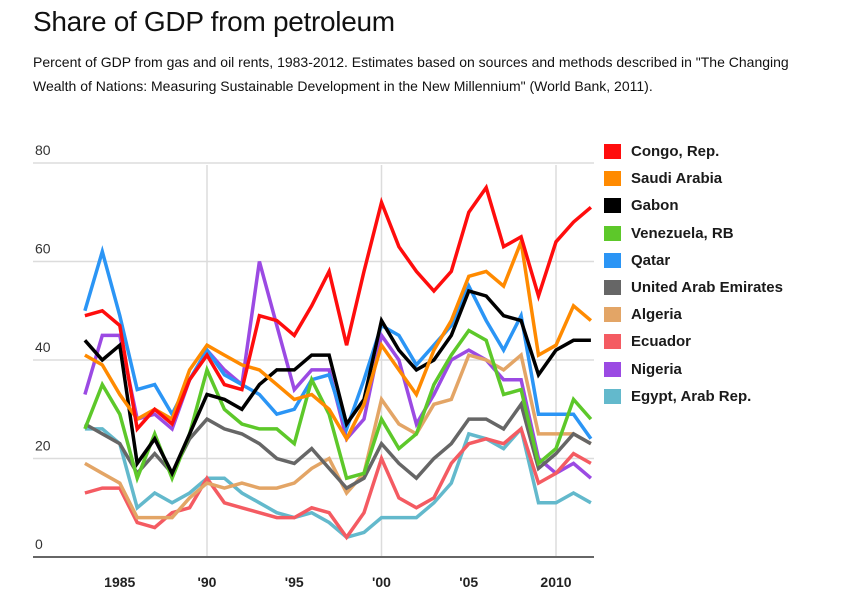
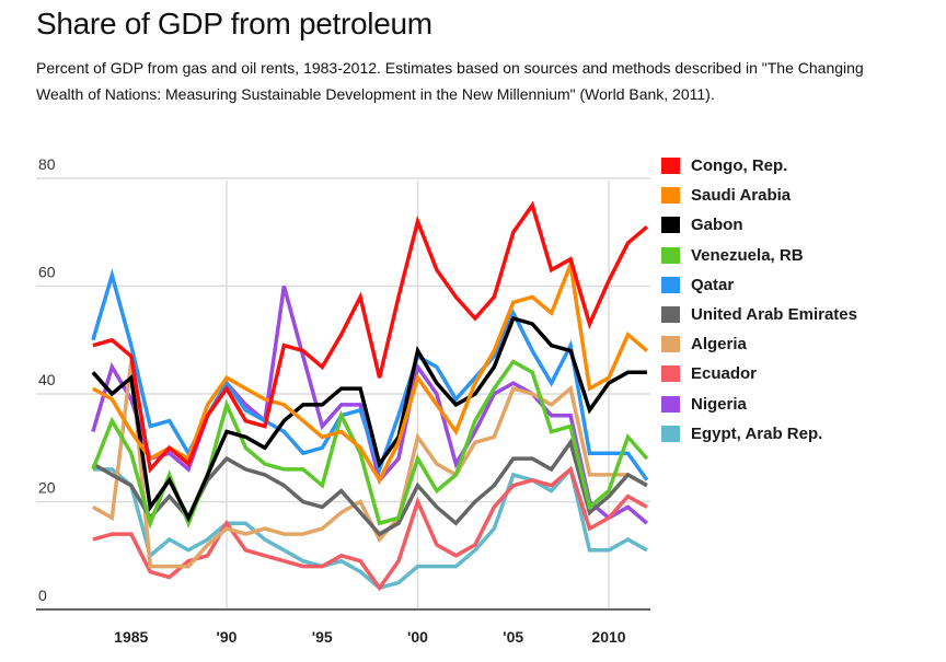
Nigeria/1985: 45 -> 39
Algeria/1985: 15 -> 46
Congo, Rep./2010: 64 -> 61
